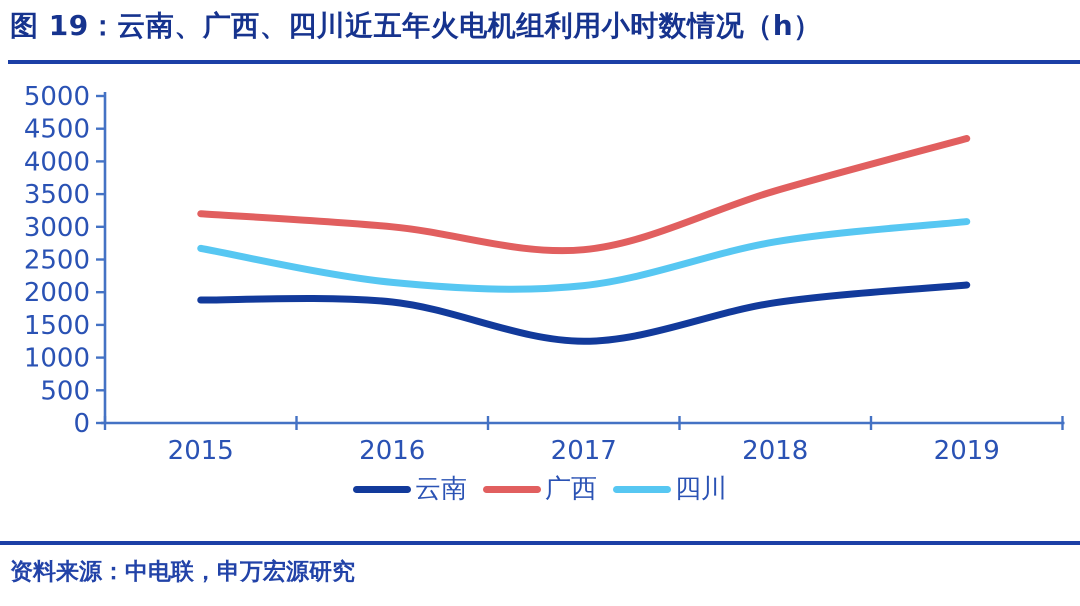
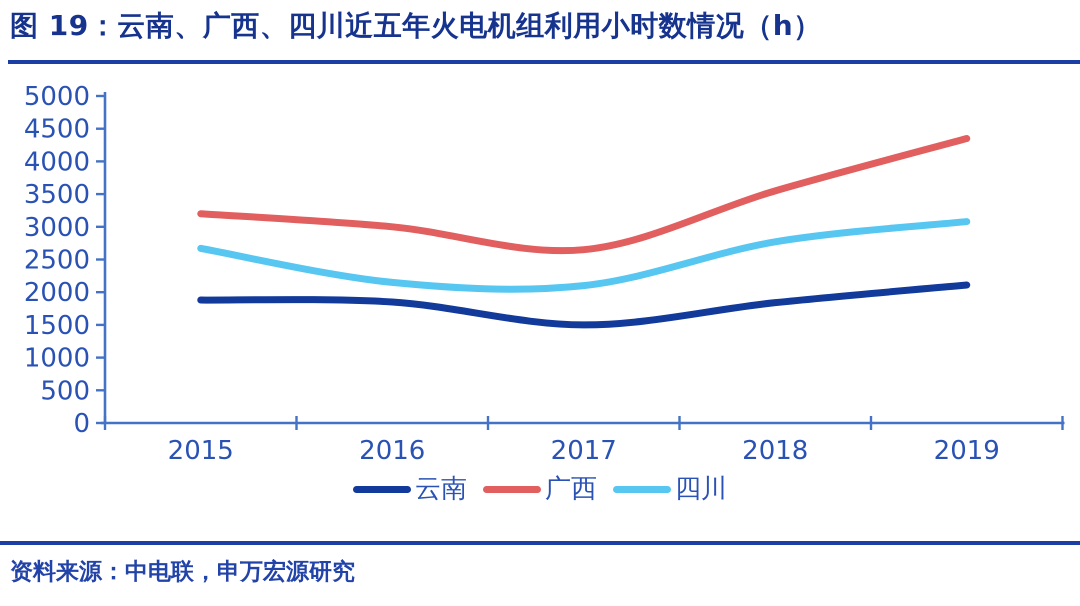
云南/2017: 1200 -> 1500
